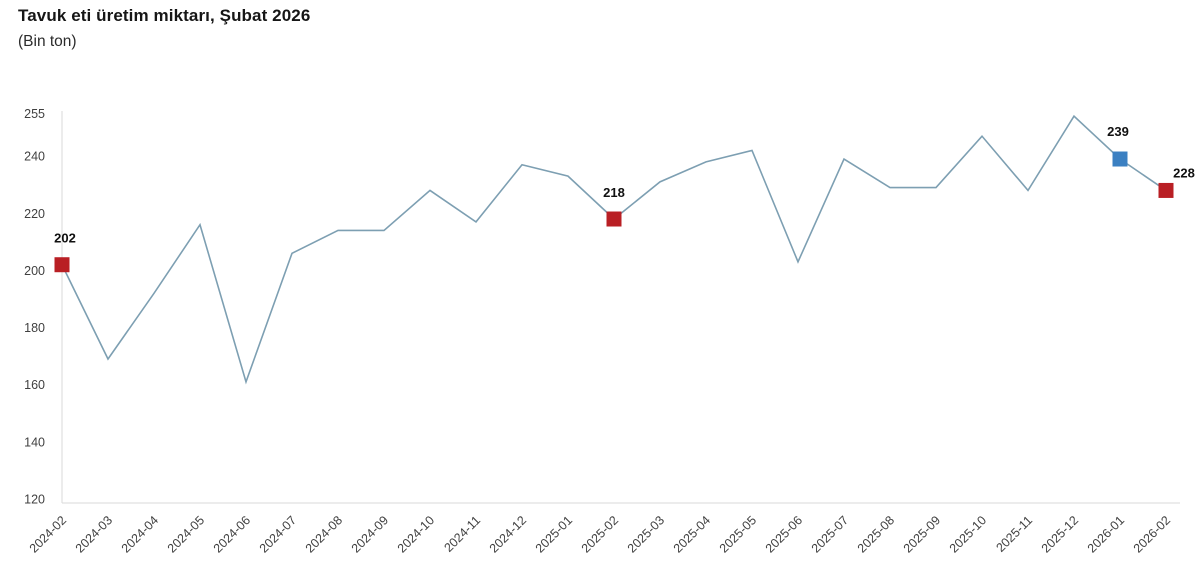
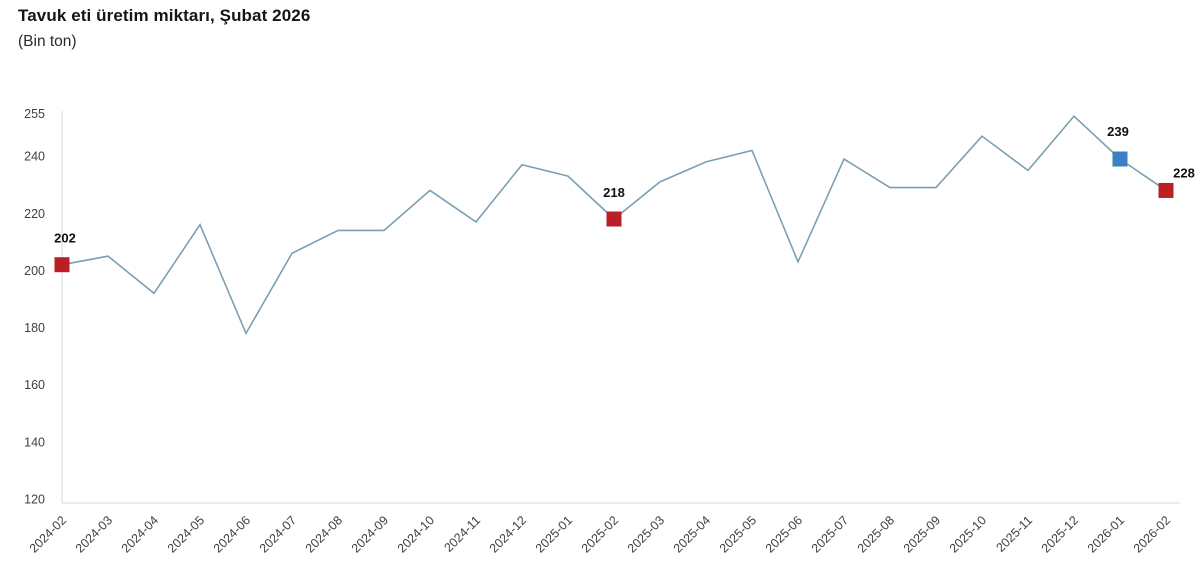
2024-03: 169 -> 205
2024-06: 161 -> 178
2025-11: 228 -> 235
